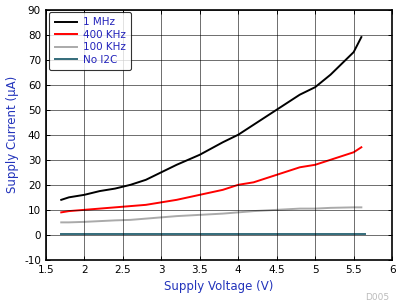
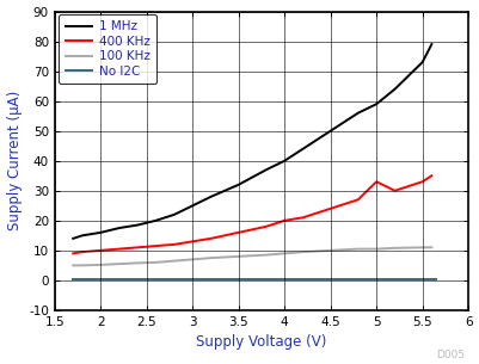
400 KHz/5: 28.0 -> 33.0
